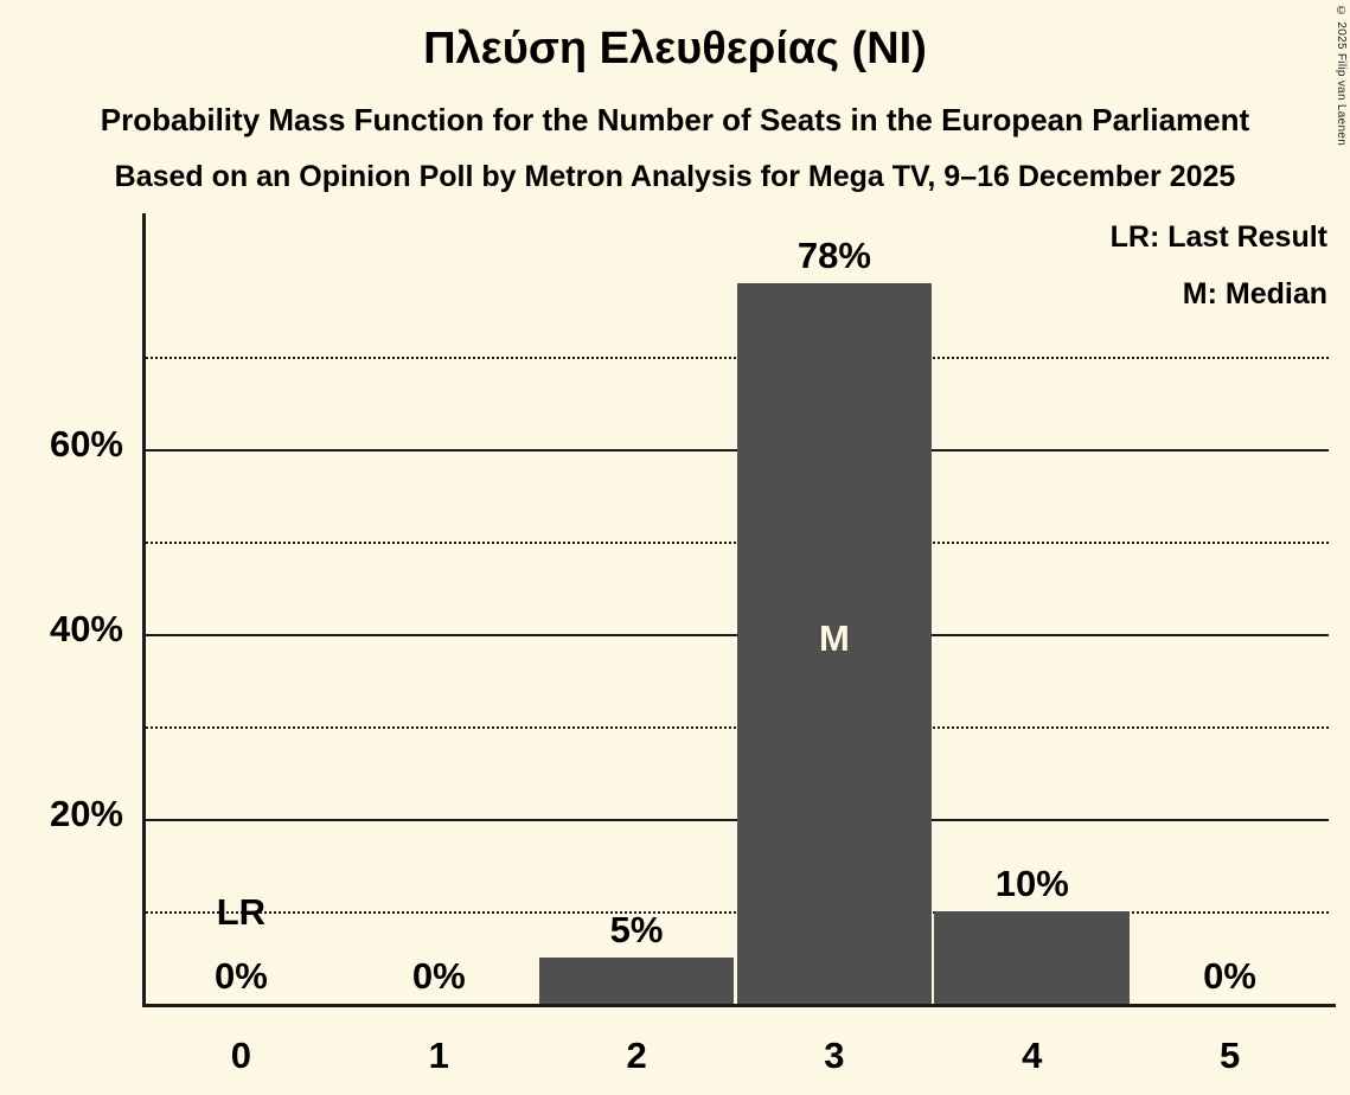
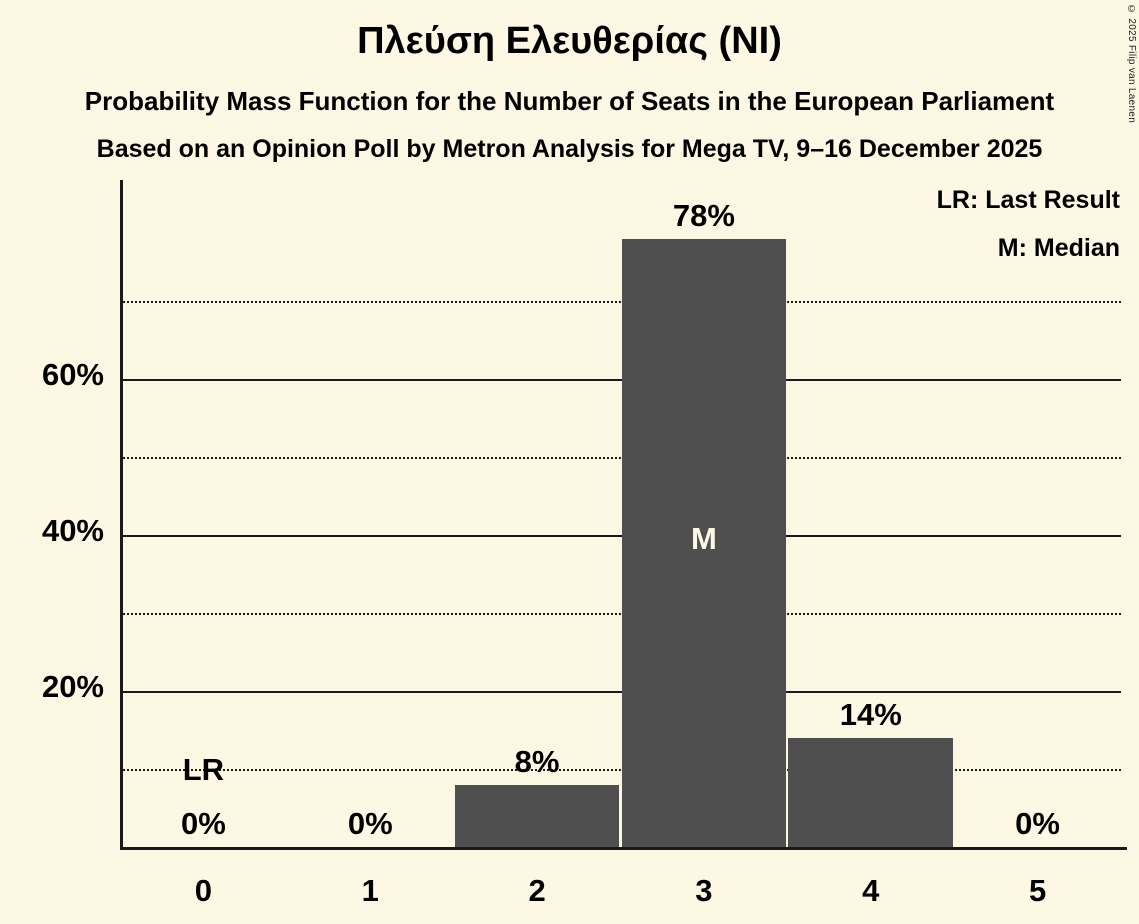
2: 5% -> 8%
4: 10% -> 14%
